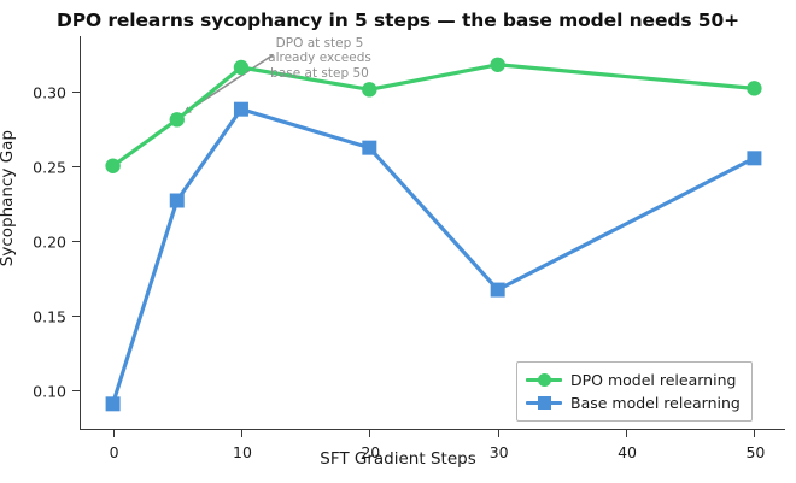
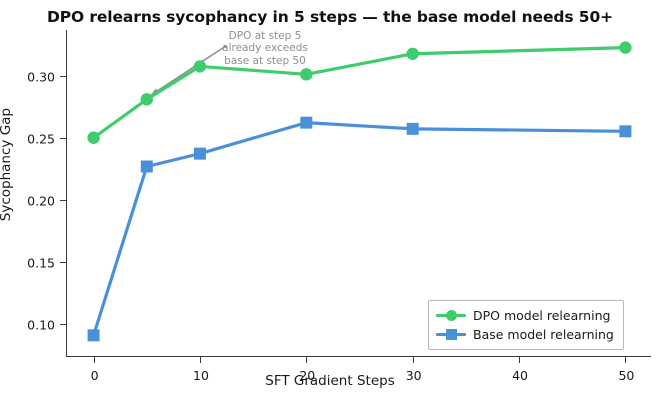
DPO model relearning/10: 0.316 -> 0.308
Base model relearning/10: 0.288 -> 0.237
Base model relearning/30: 0.167 -> 0.257
DPO model relearning/50: 0.302 -> 0.323
